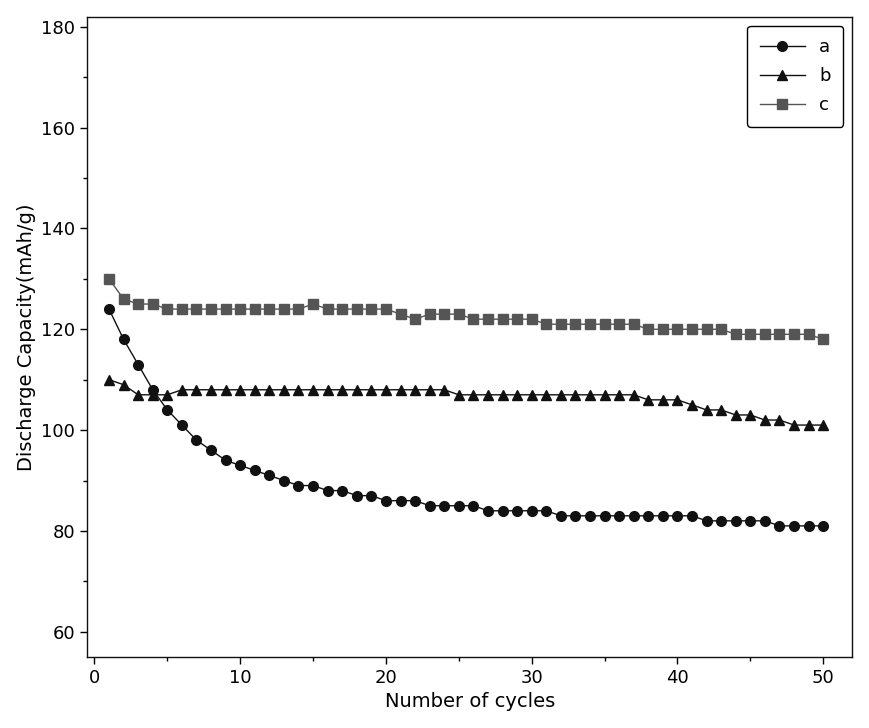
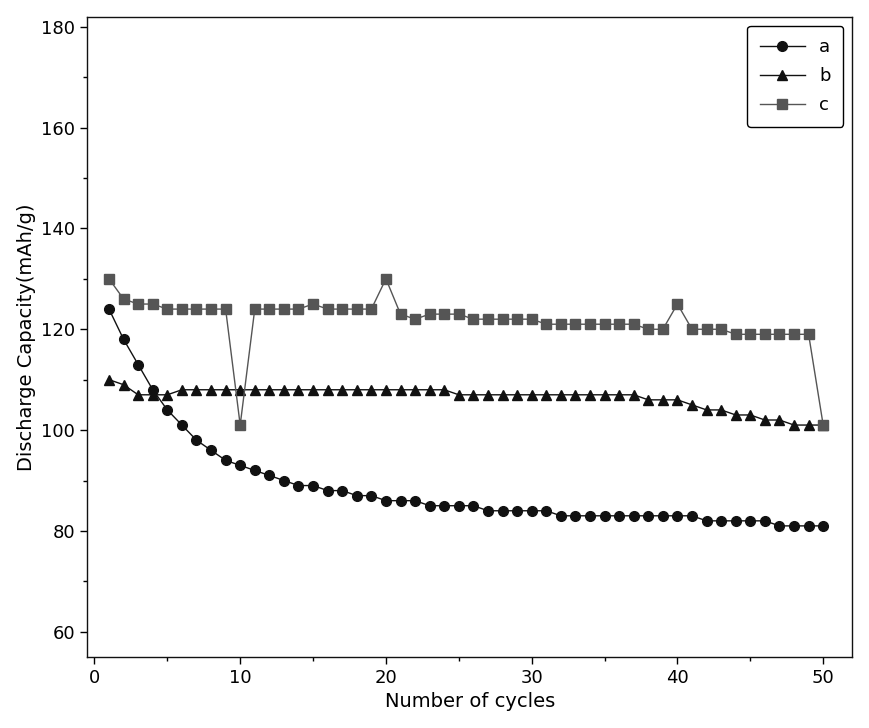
c/10: 124 -> 101
c/20: 124 -> 130
c/40: 120 -> 125
c/50: 118 -> 101
